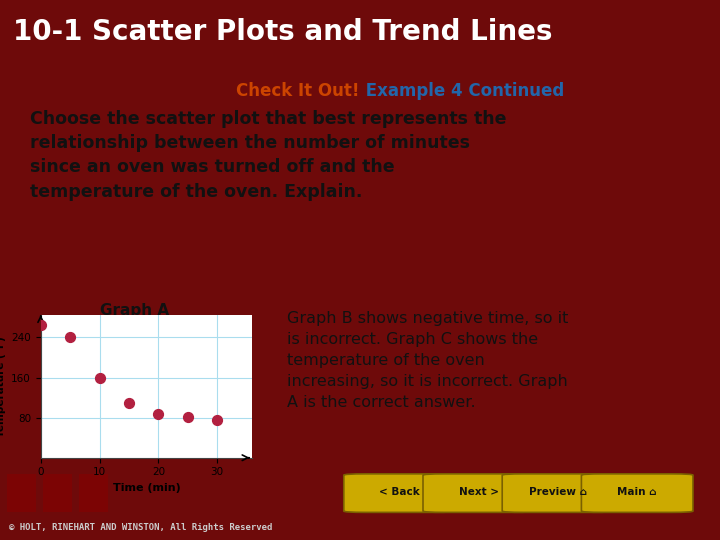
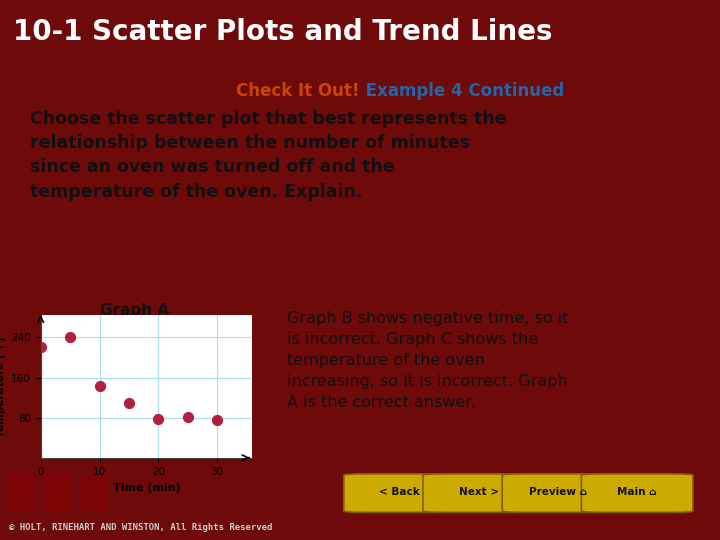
0: 265 -> 220
10: 160 -> 144
20: 88 -> 78
